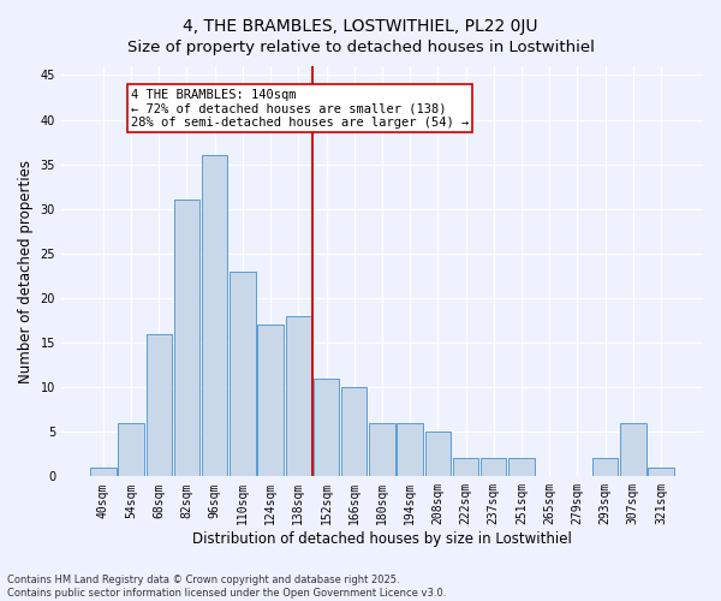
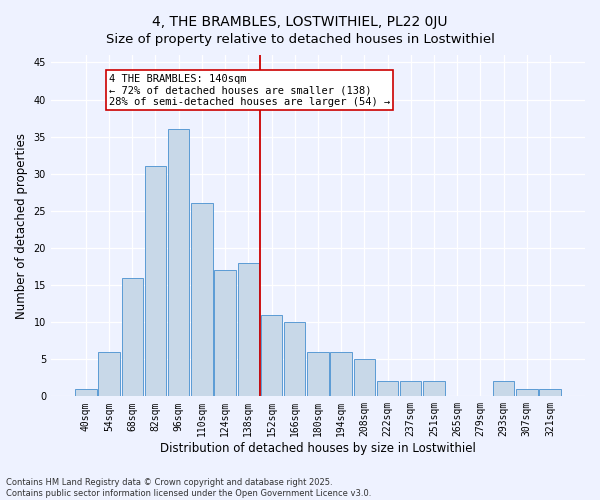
110sqm: 23 -> 26
307sqm: 6 -> 1
